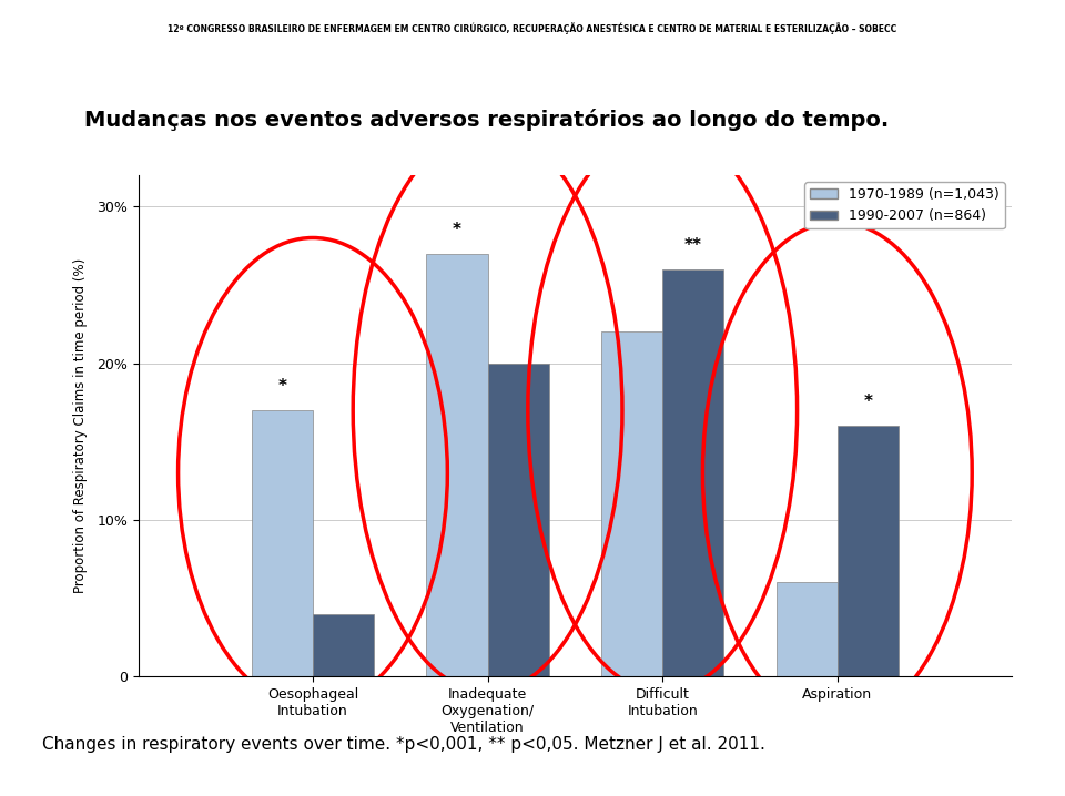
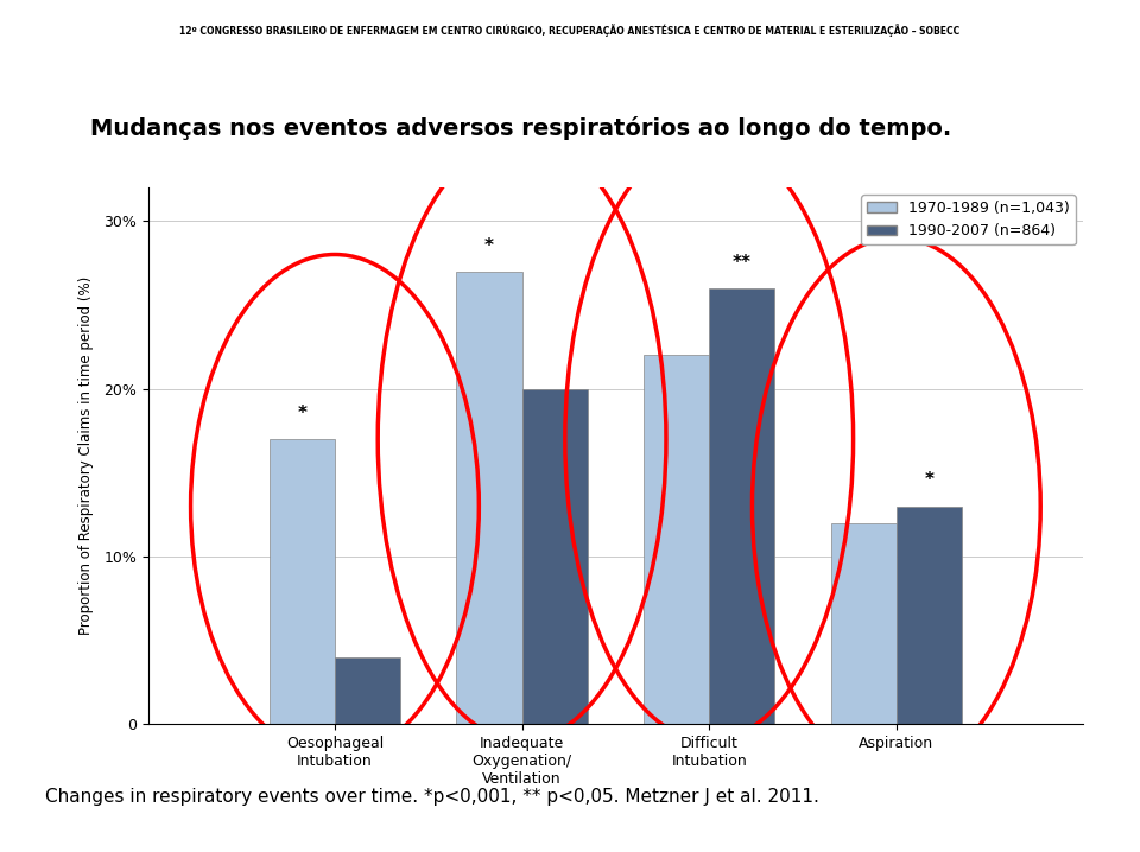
1970-1989 (n=1,043)/Aspiration: 6% -> 12%
1990-2007 (n=864)/Aspiration: 16% -> 13%
